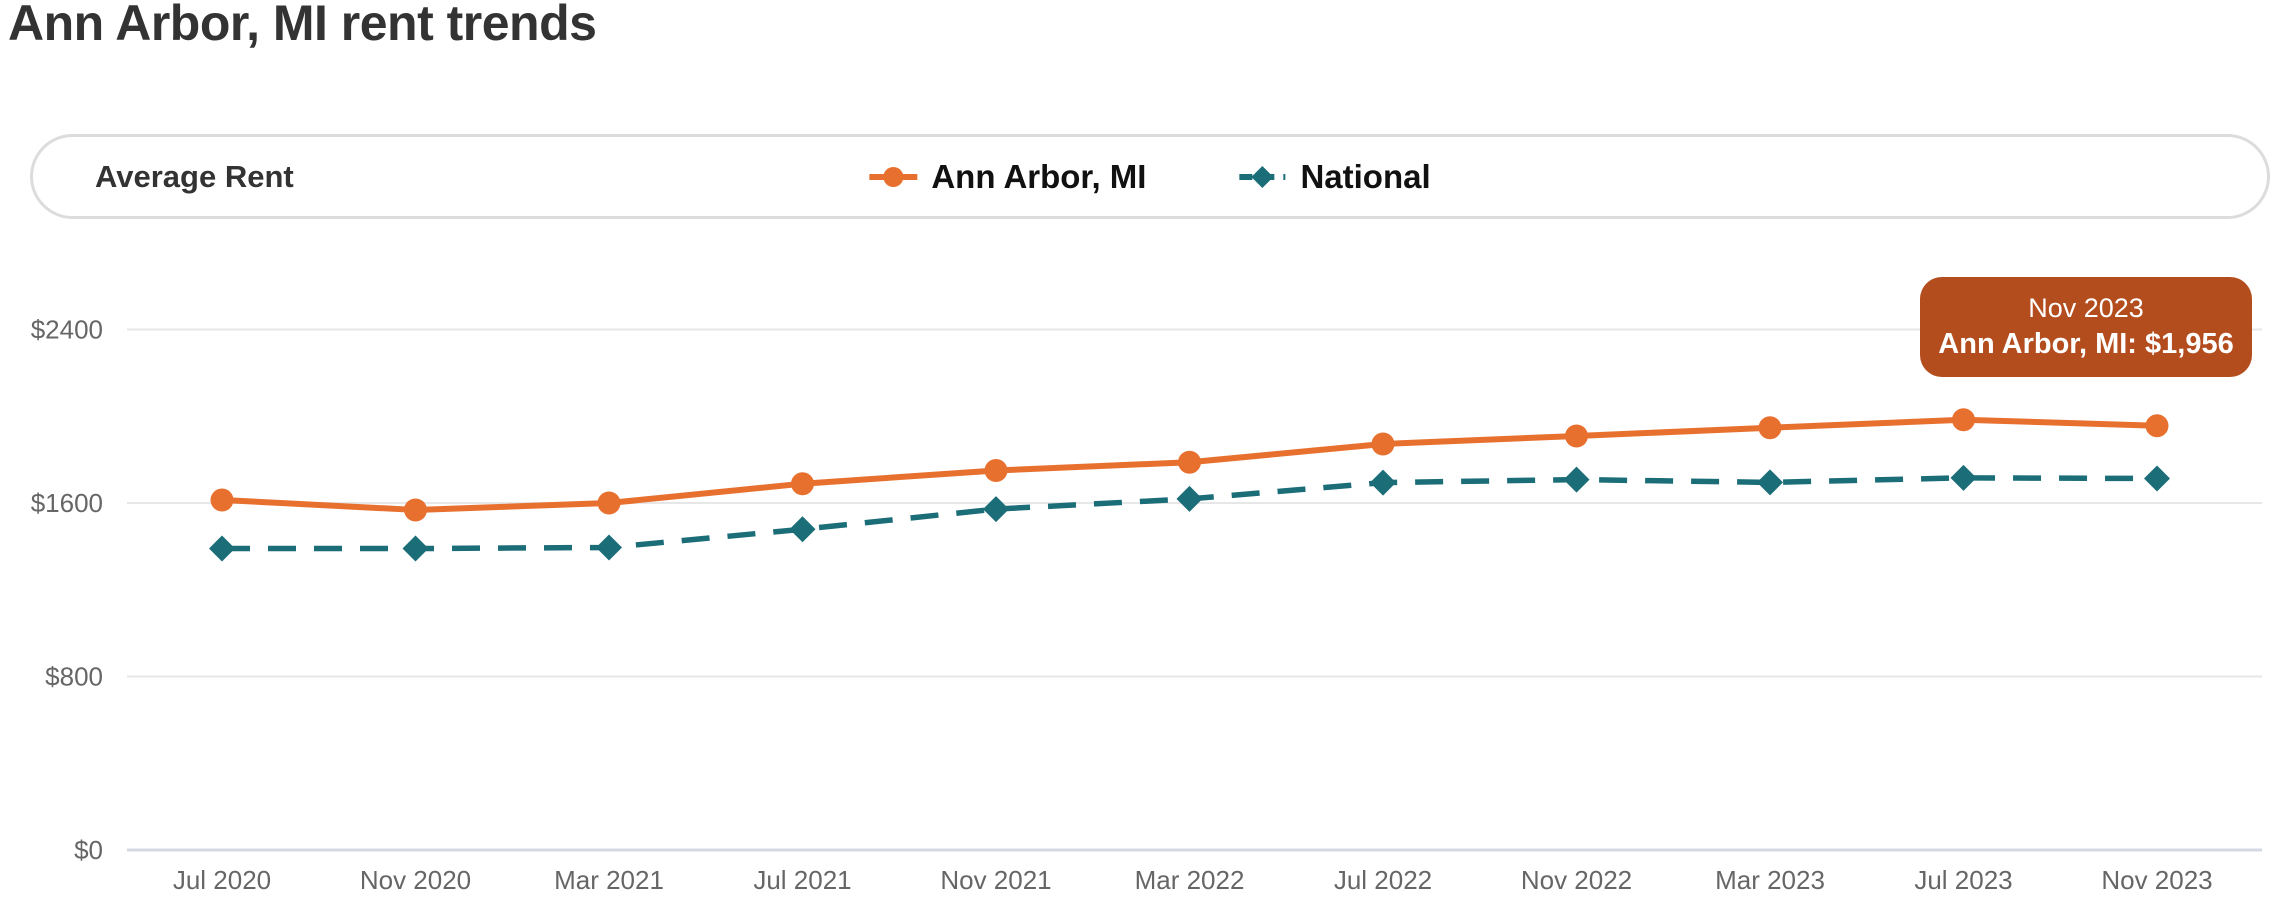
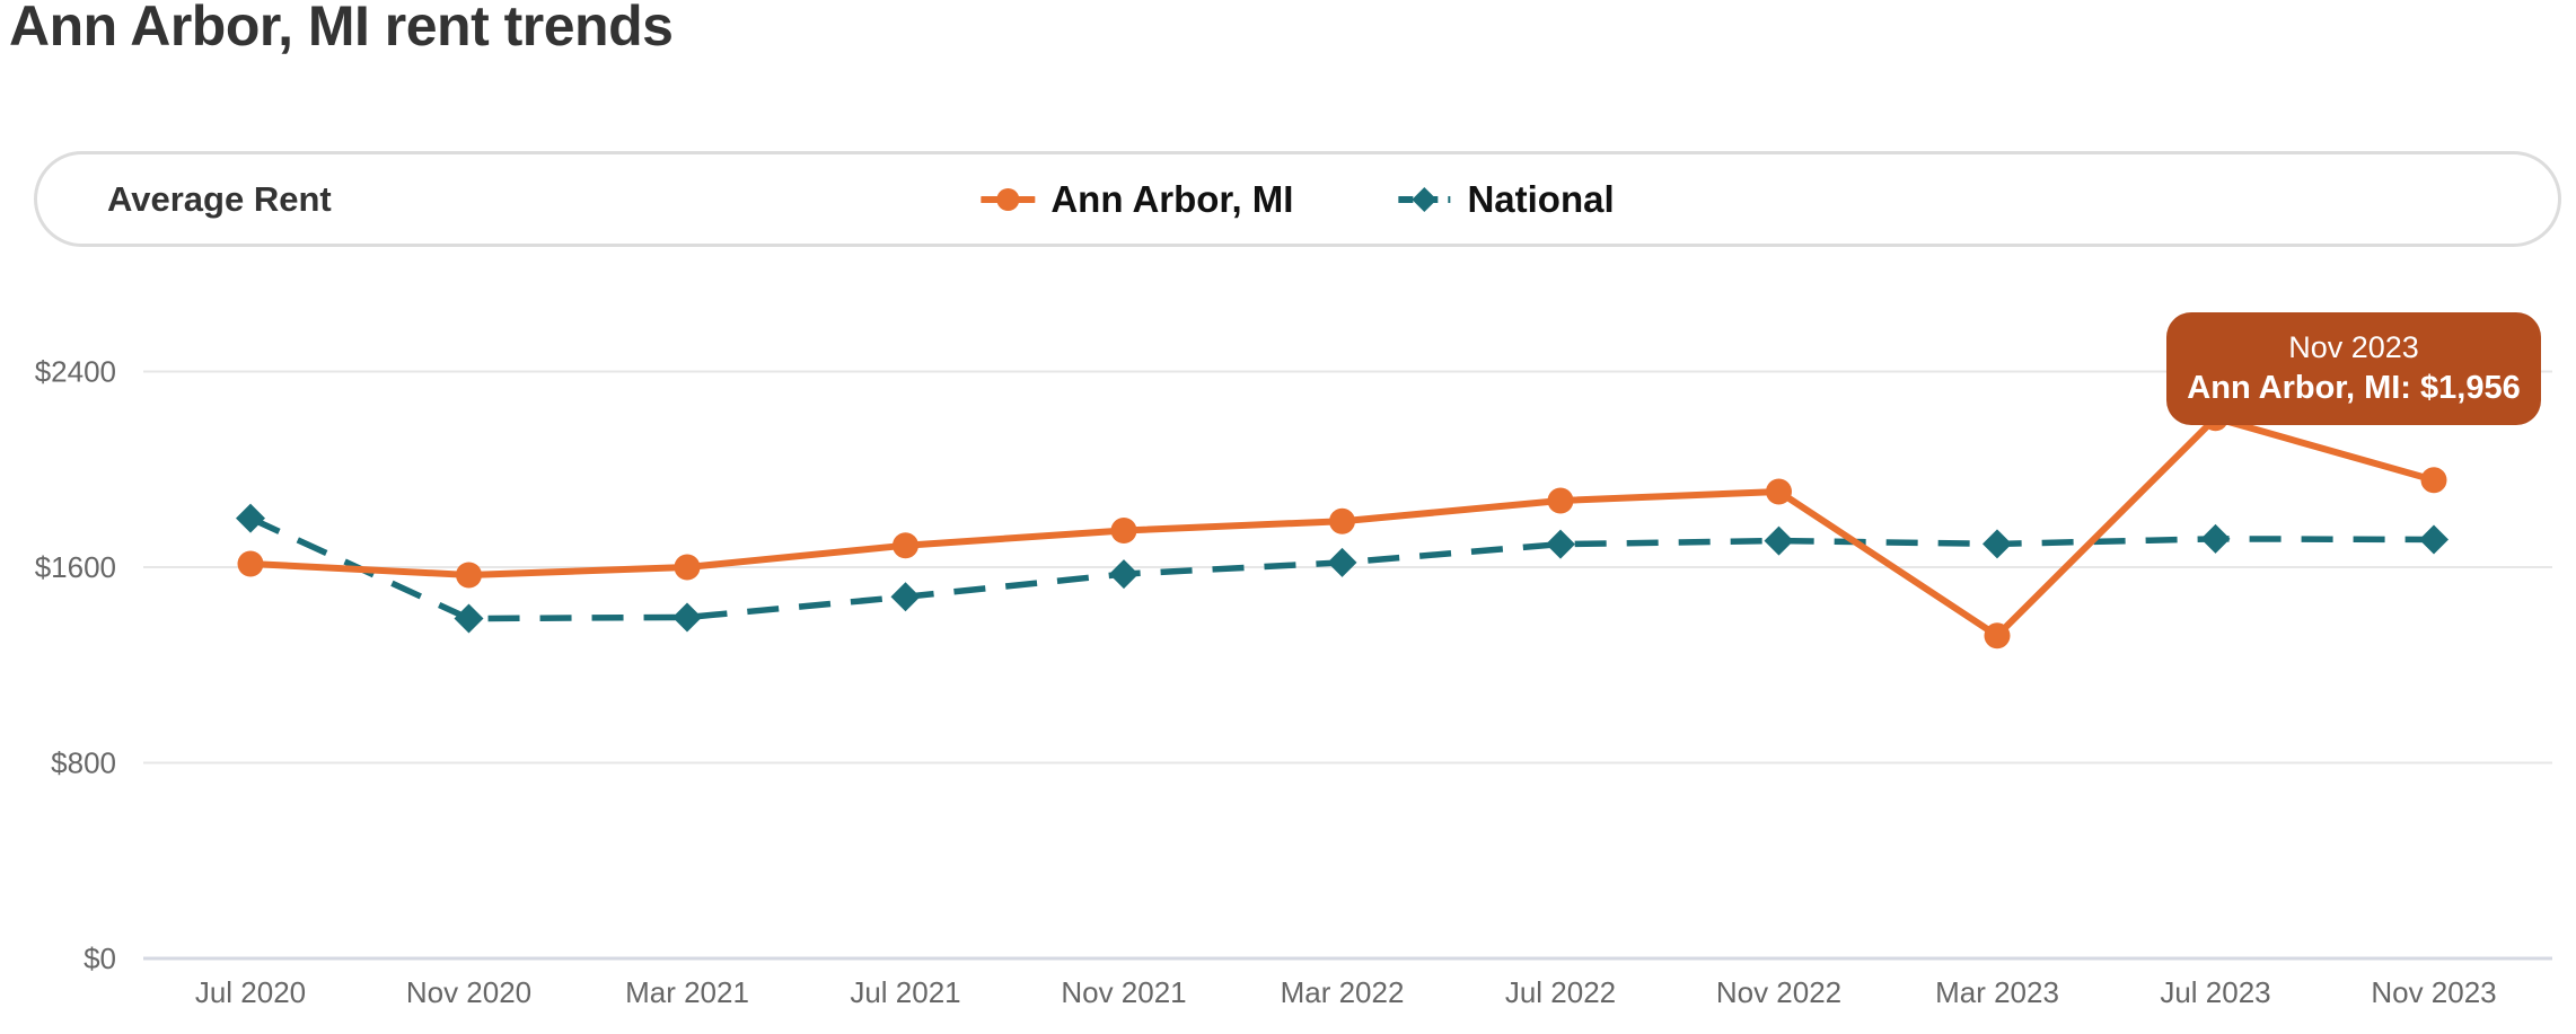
National/Jul 2020: $1390 -> $1800
Ann Arbor, MI/Mar 2023: $1950 -> $1320
Ann Arbor, MI/Jul 2023: $1980 -> $2210
